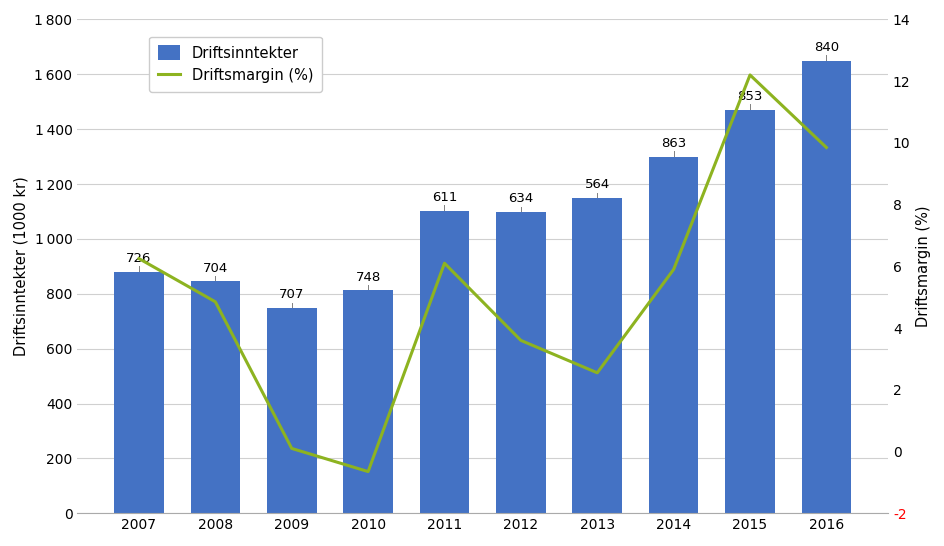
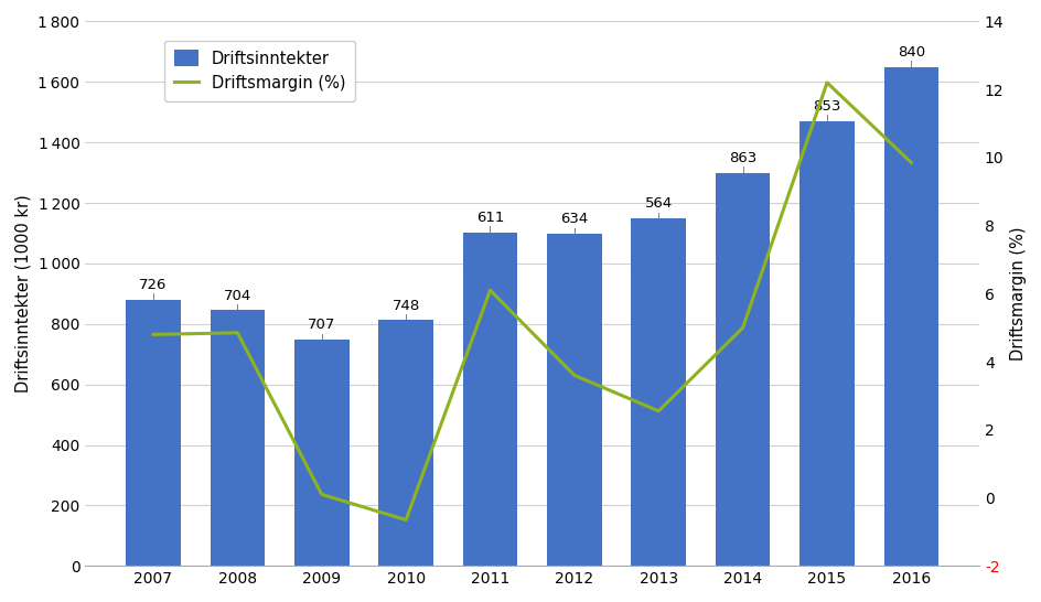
Driftsmargin (%)/2007: 6.25 -> 4.80
Driftsmargin (%)/2014: 5.90 -> 5.00
